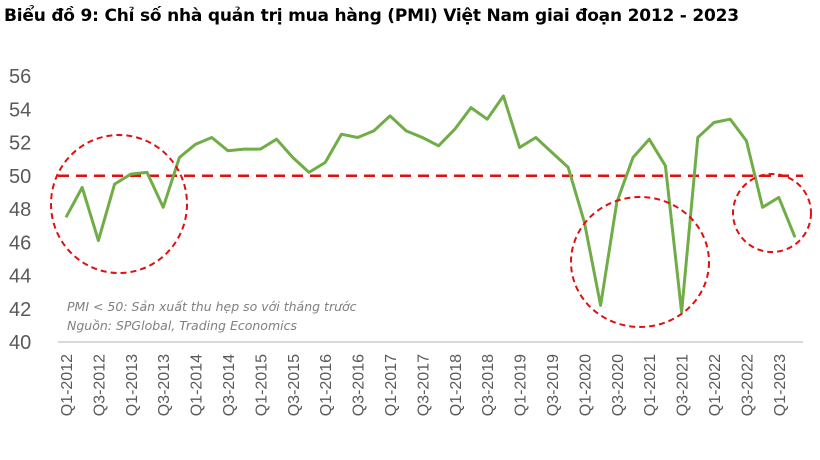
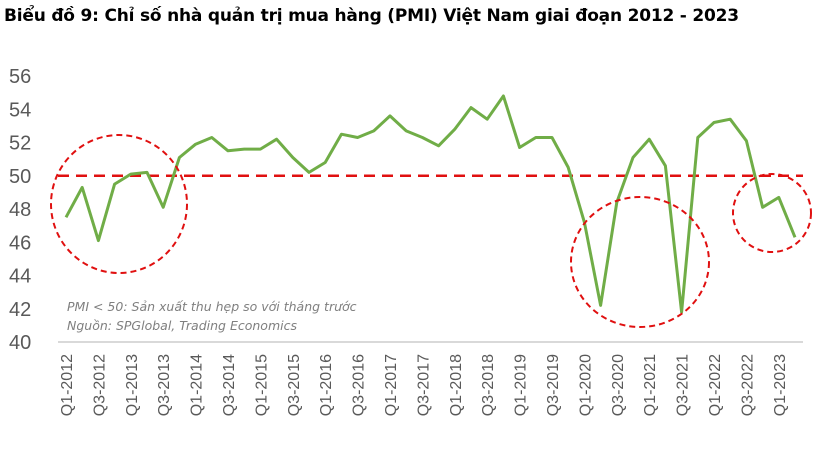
Q3-2019: 51.4 -> 52.3
